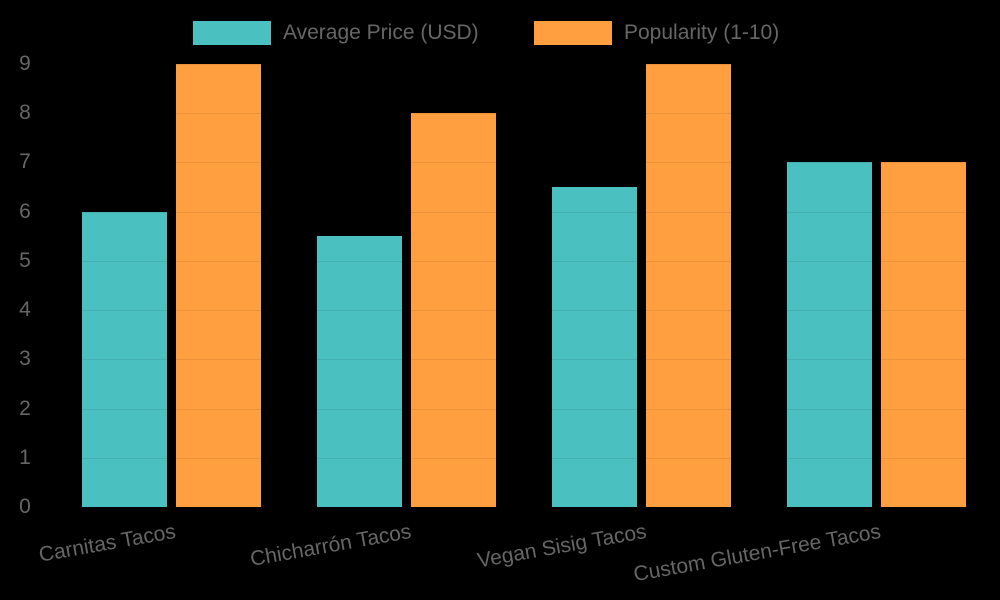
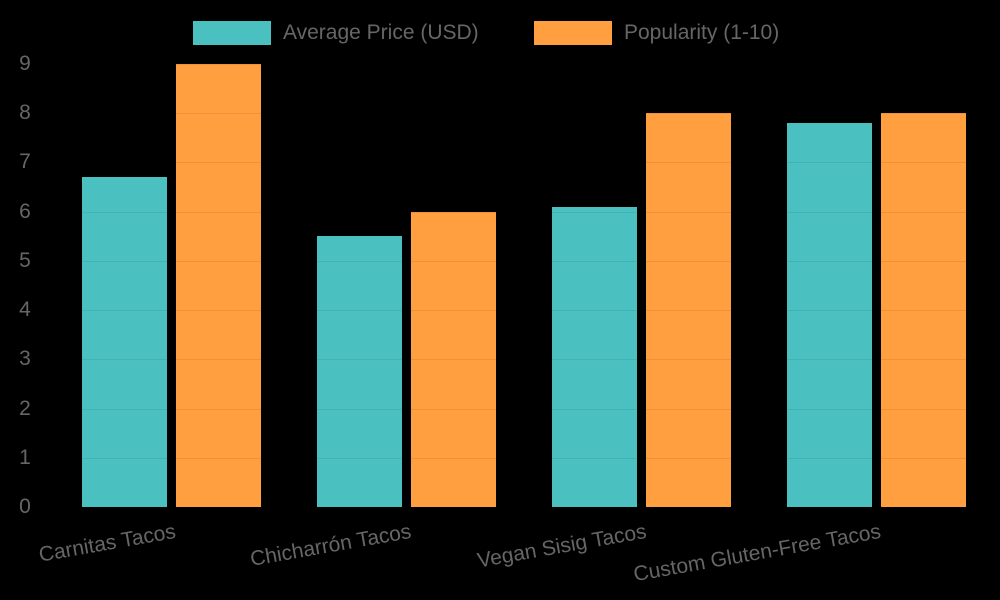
Average Price (USD)/Carnitas Tacos: 6.0 -> 6.7
Popularity (1-10)/Chicharrón Tacos: 8 -> 6
Average Price (USD)/Vegan Sisig Tacos: 6.5 -> 6.1
Popularity (1-10)/Vegan Sisig Tacos: 9 -> 8
Average Price (USD)/Custom Gluten-Free Tacos: 7.0 -> 7.8
Popularity (1-10)/Custom Gluten-Free Tacos: 7 -> 8
